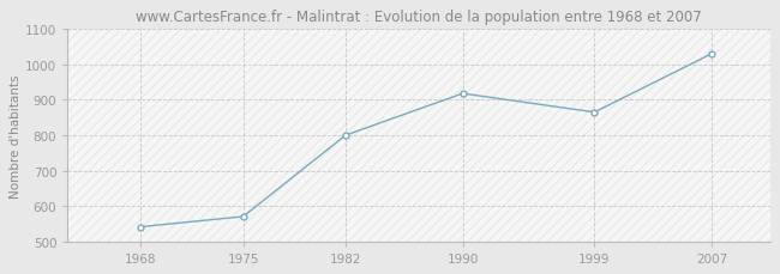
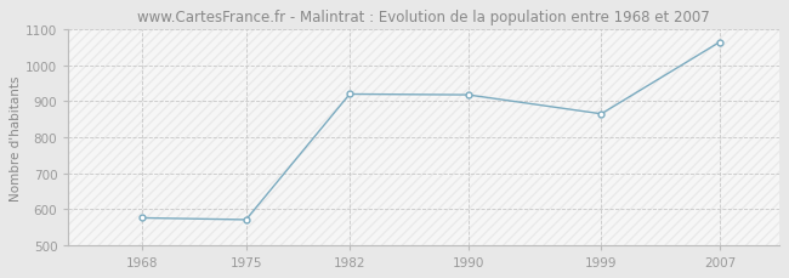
1968: 541 -> 575
1982: 800 -> 920
2007: 1030 -> 1065
